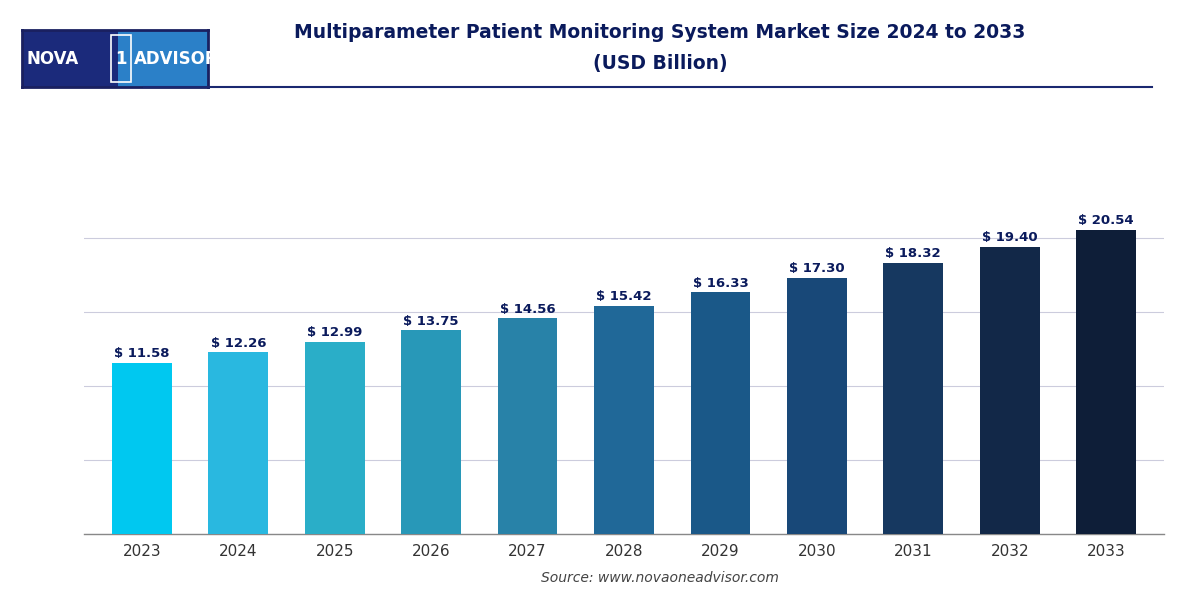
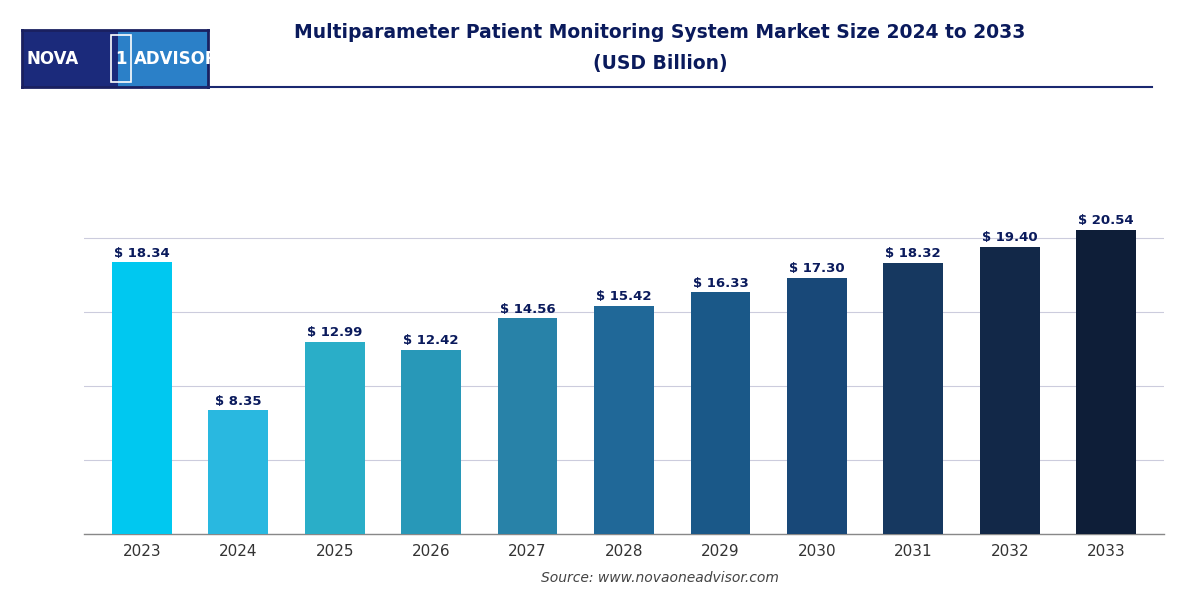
2023: 11.58 -> 18.34
2024: 12.26 -> 8.35
2026: 13.75 -> 12.42
